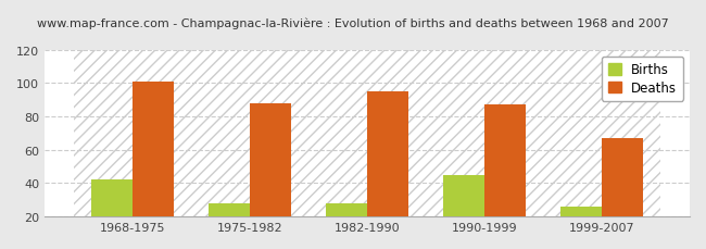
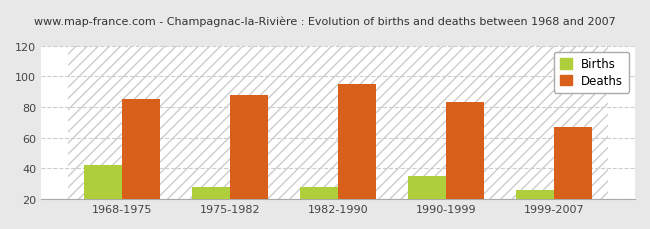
Deaths/1968-1975: 101 -> 85
Births/1990-1999: 45 -> 35
Deaths/1990-1999: 87 -> 83
